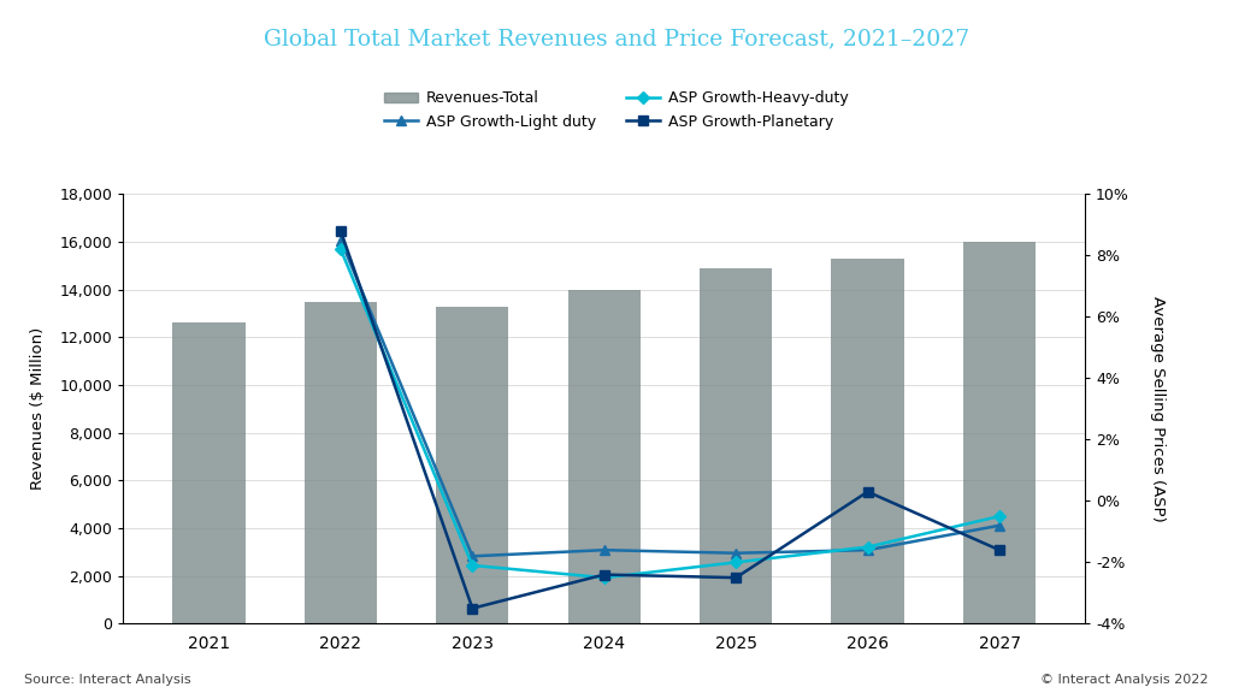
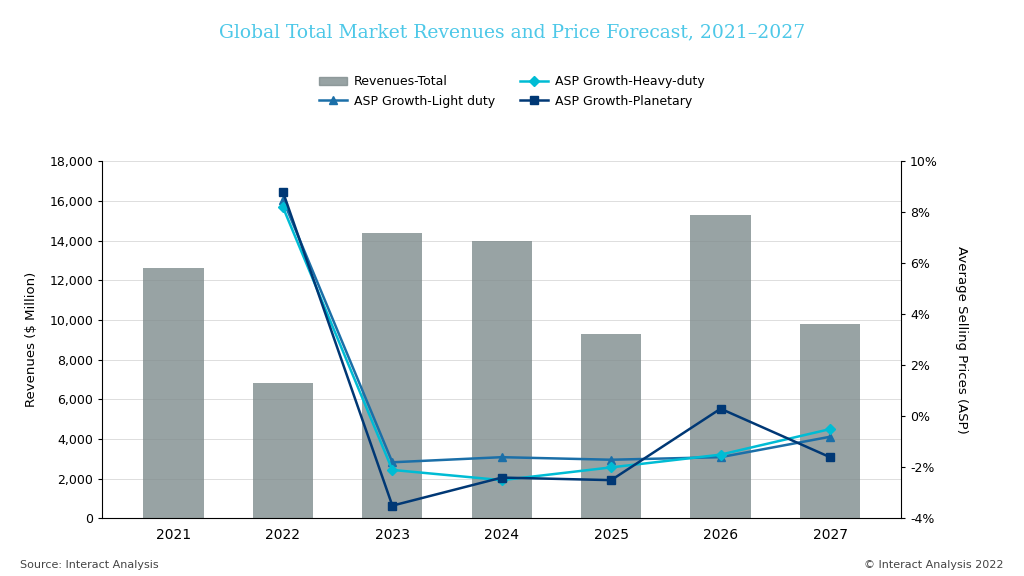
Revenues-Total/2022: 13,500 -> 6,800
Revenues-Total/2023: 13,300 -> 14,400
Revenues-Total/2025: 14,900 -> 9,300
Revenues-Total/2027: 16,000 -> 9,800
